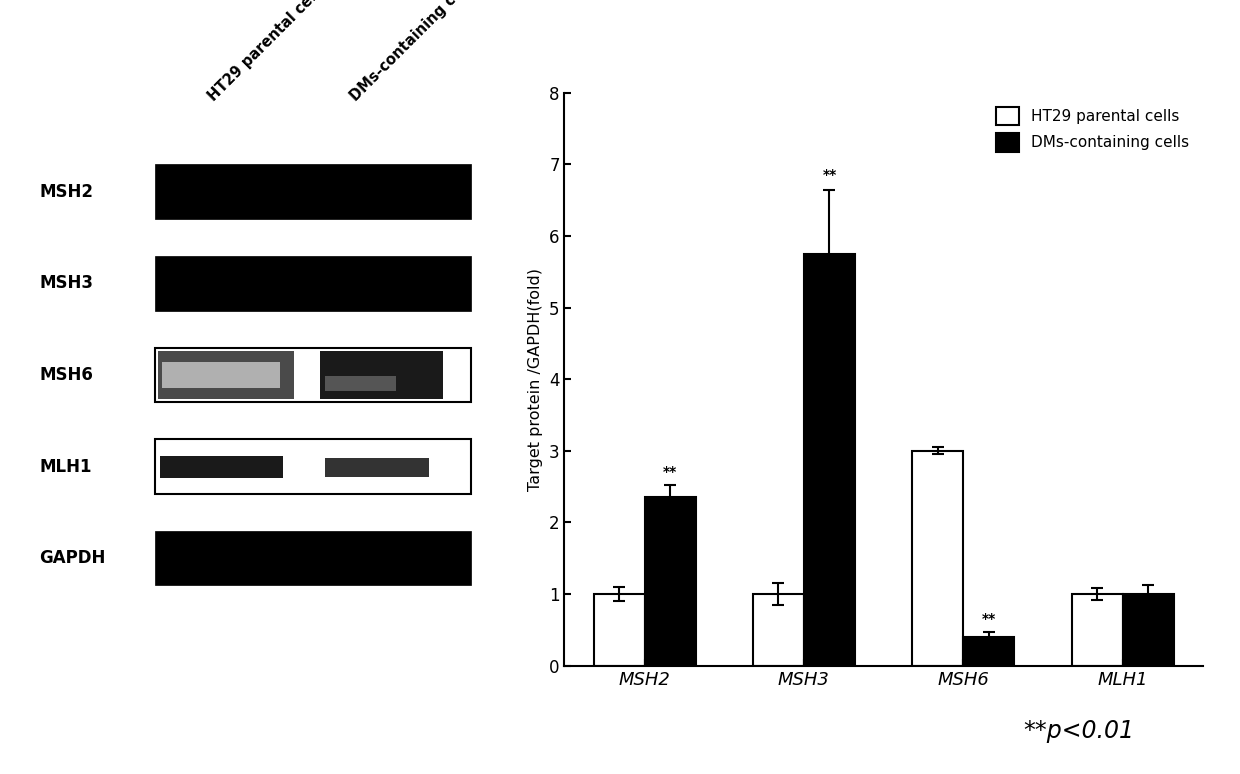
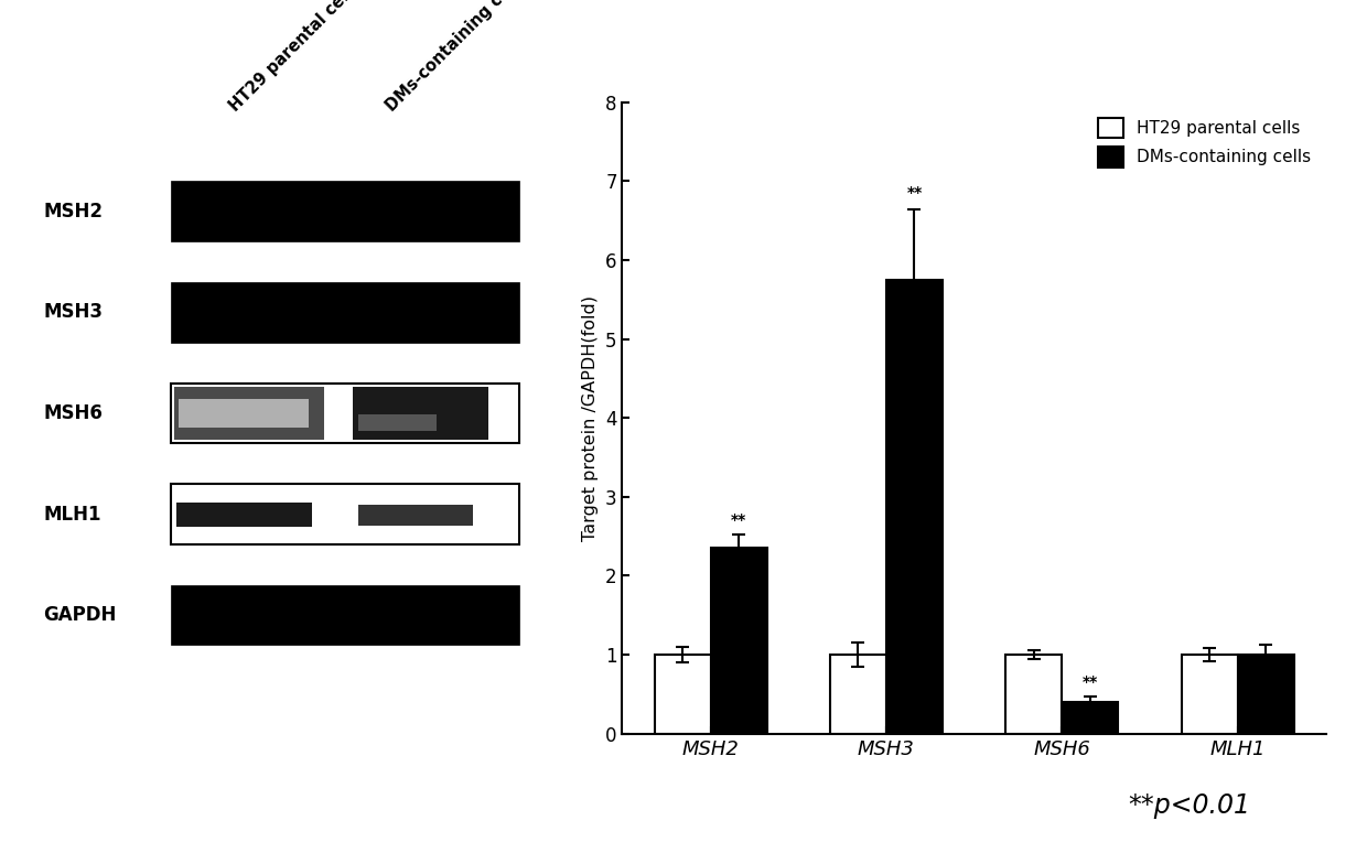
HT29 parental cells/MSH6: 3 -> 1
